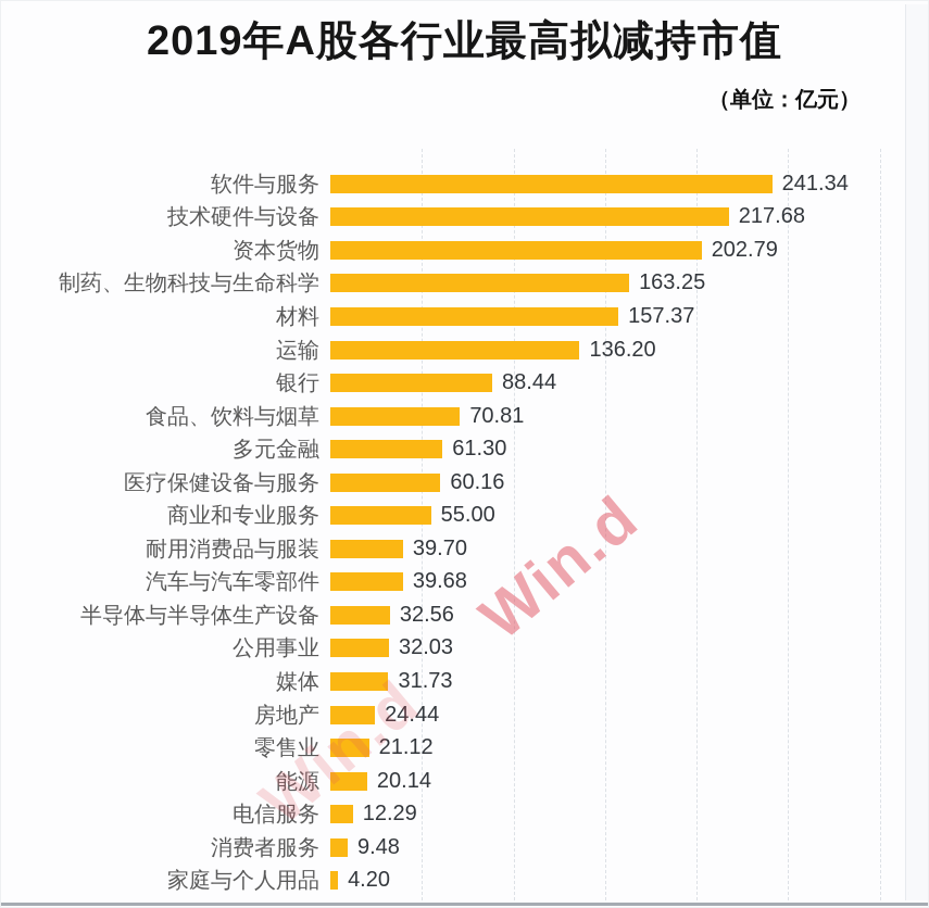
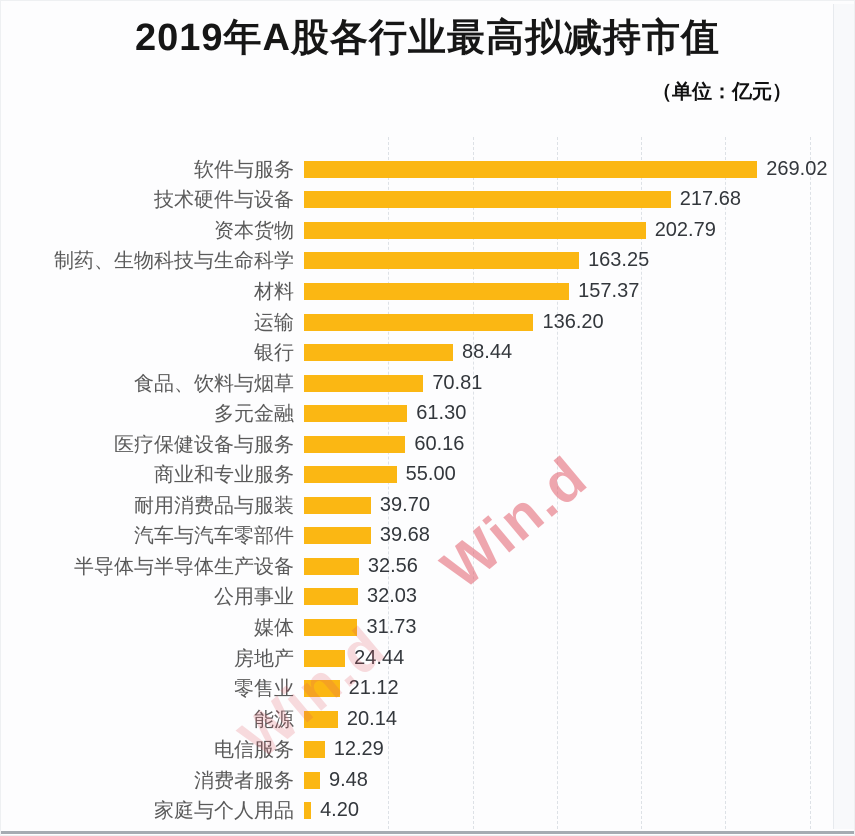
软件与服务: 241.34 -> 269.02
